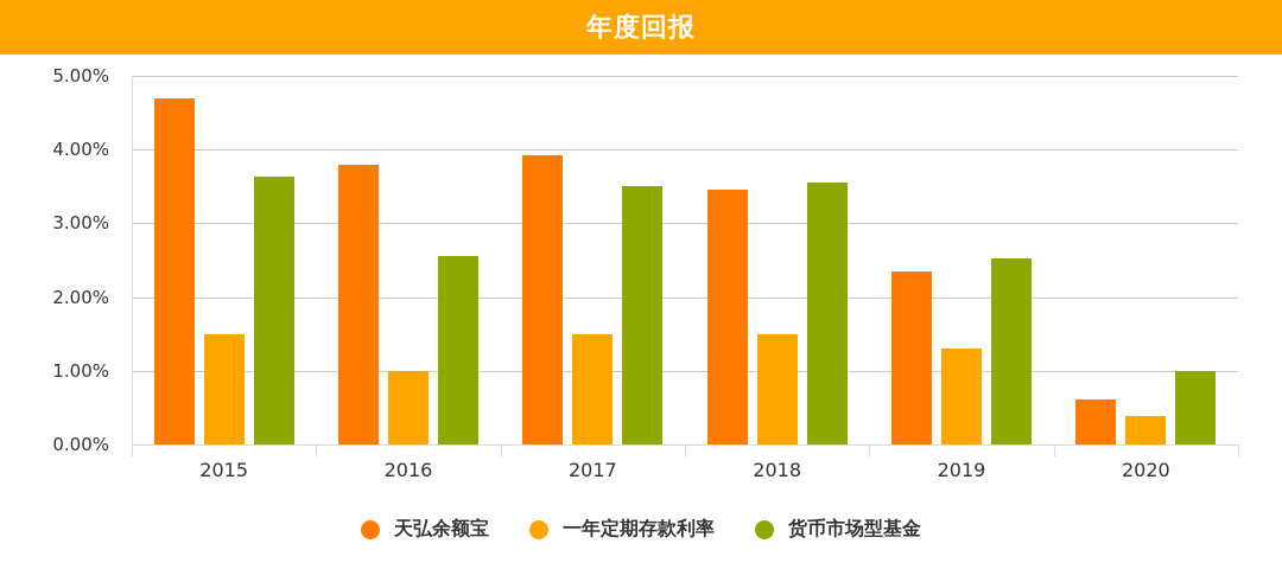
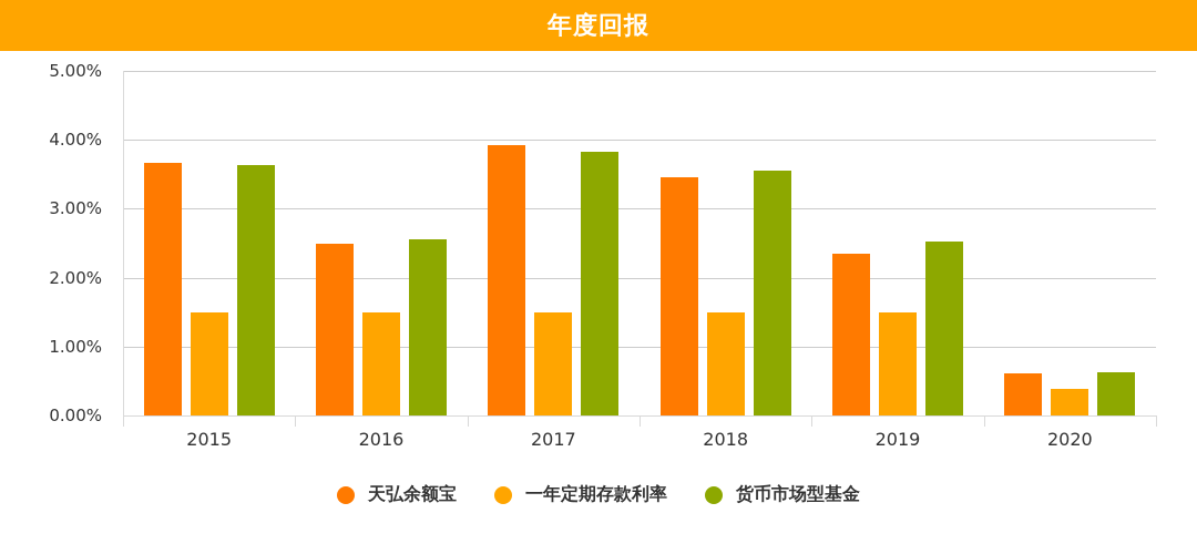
天弘余额宝/2015: 4.7% -> 3.7%
天弘余额宝/2016: 3.8% -> 2.5%
一年定期存款利率/2016: 1.0% -> 1.5%
货币市场型基金/2017: 3.5% -> 3.8%
一年定期存款利率/2019: 1.3% -> 1.5%
货币市场型基金/2020: 1.0% -> 0.6%
